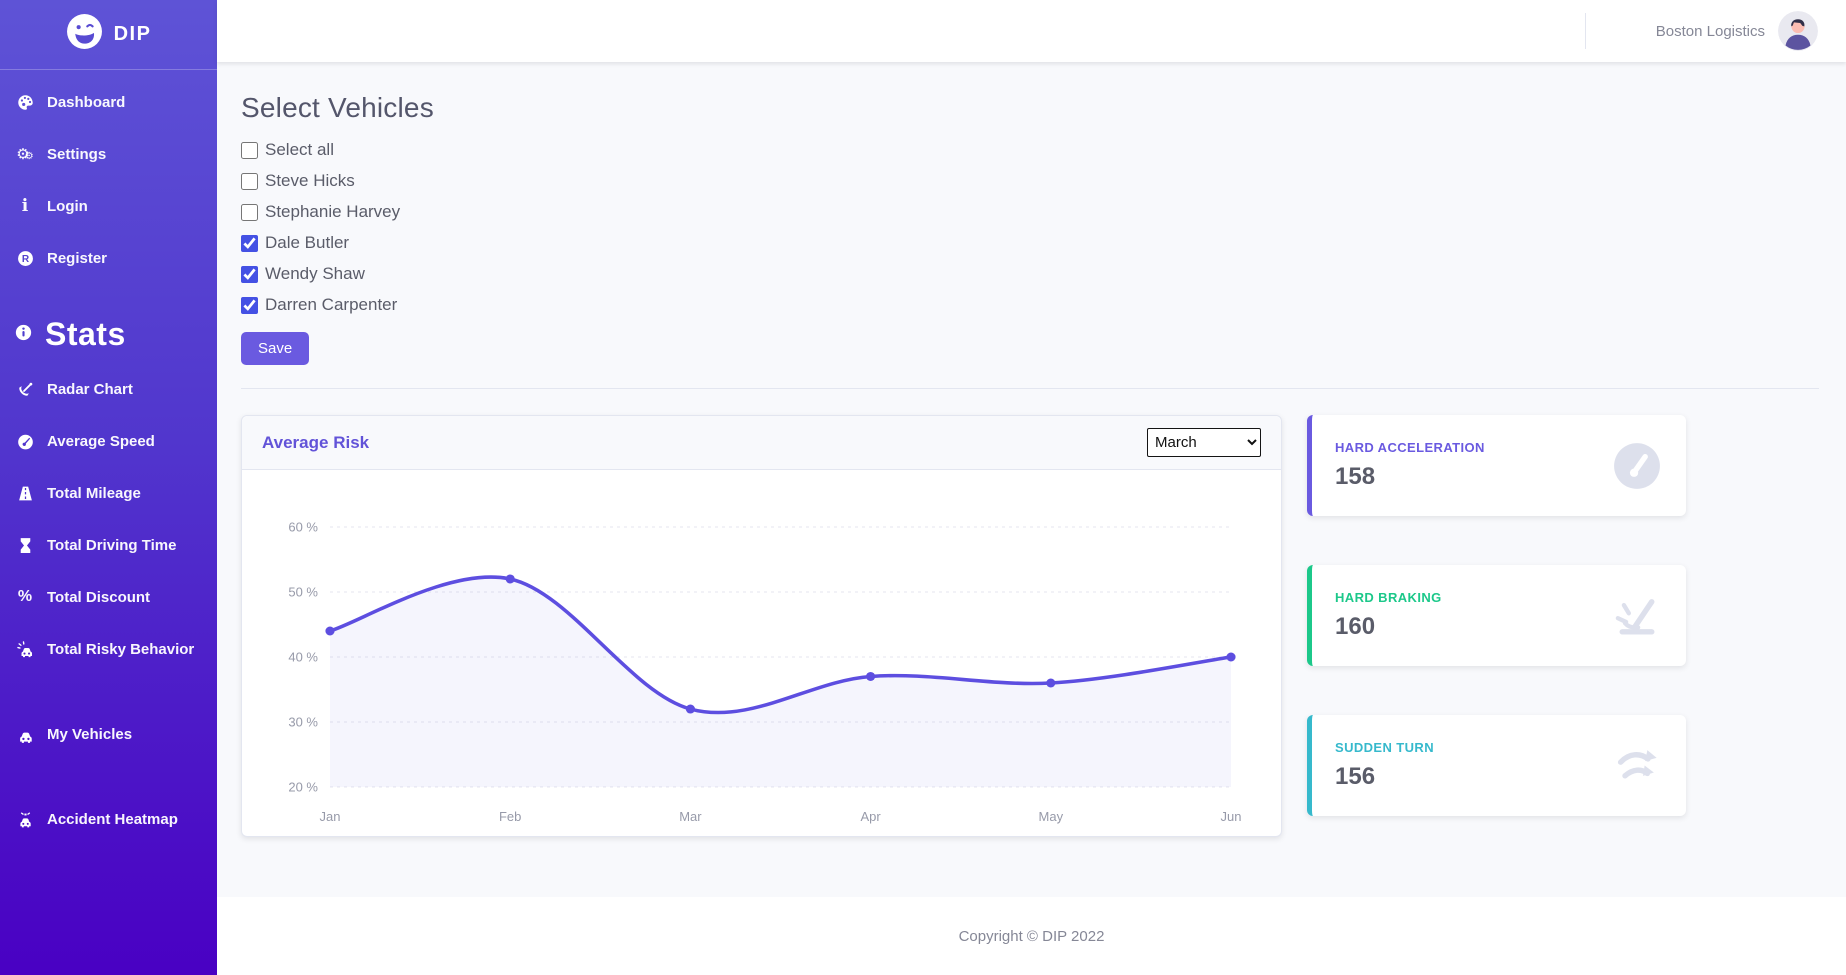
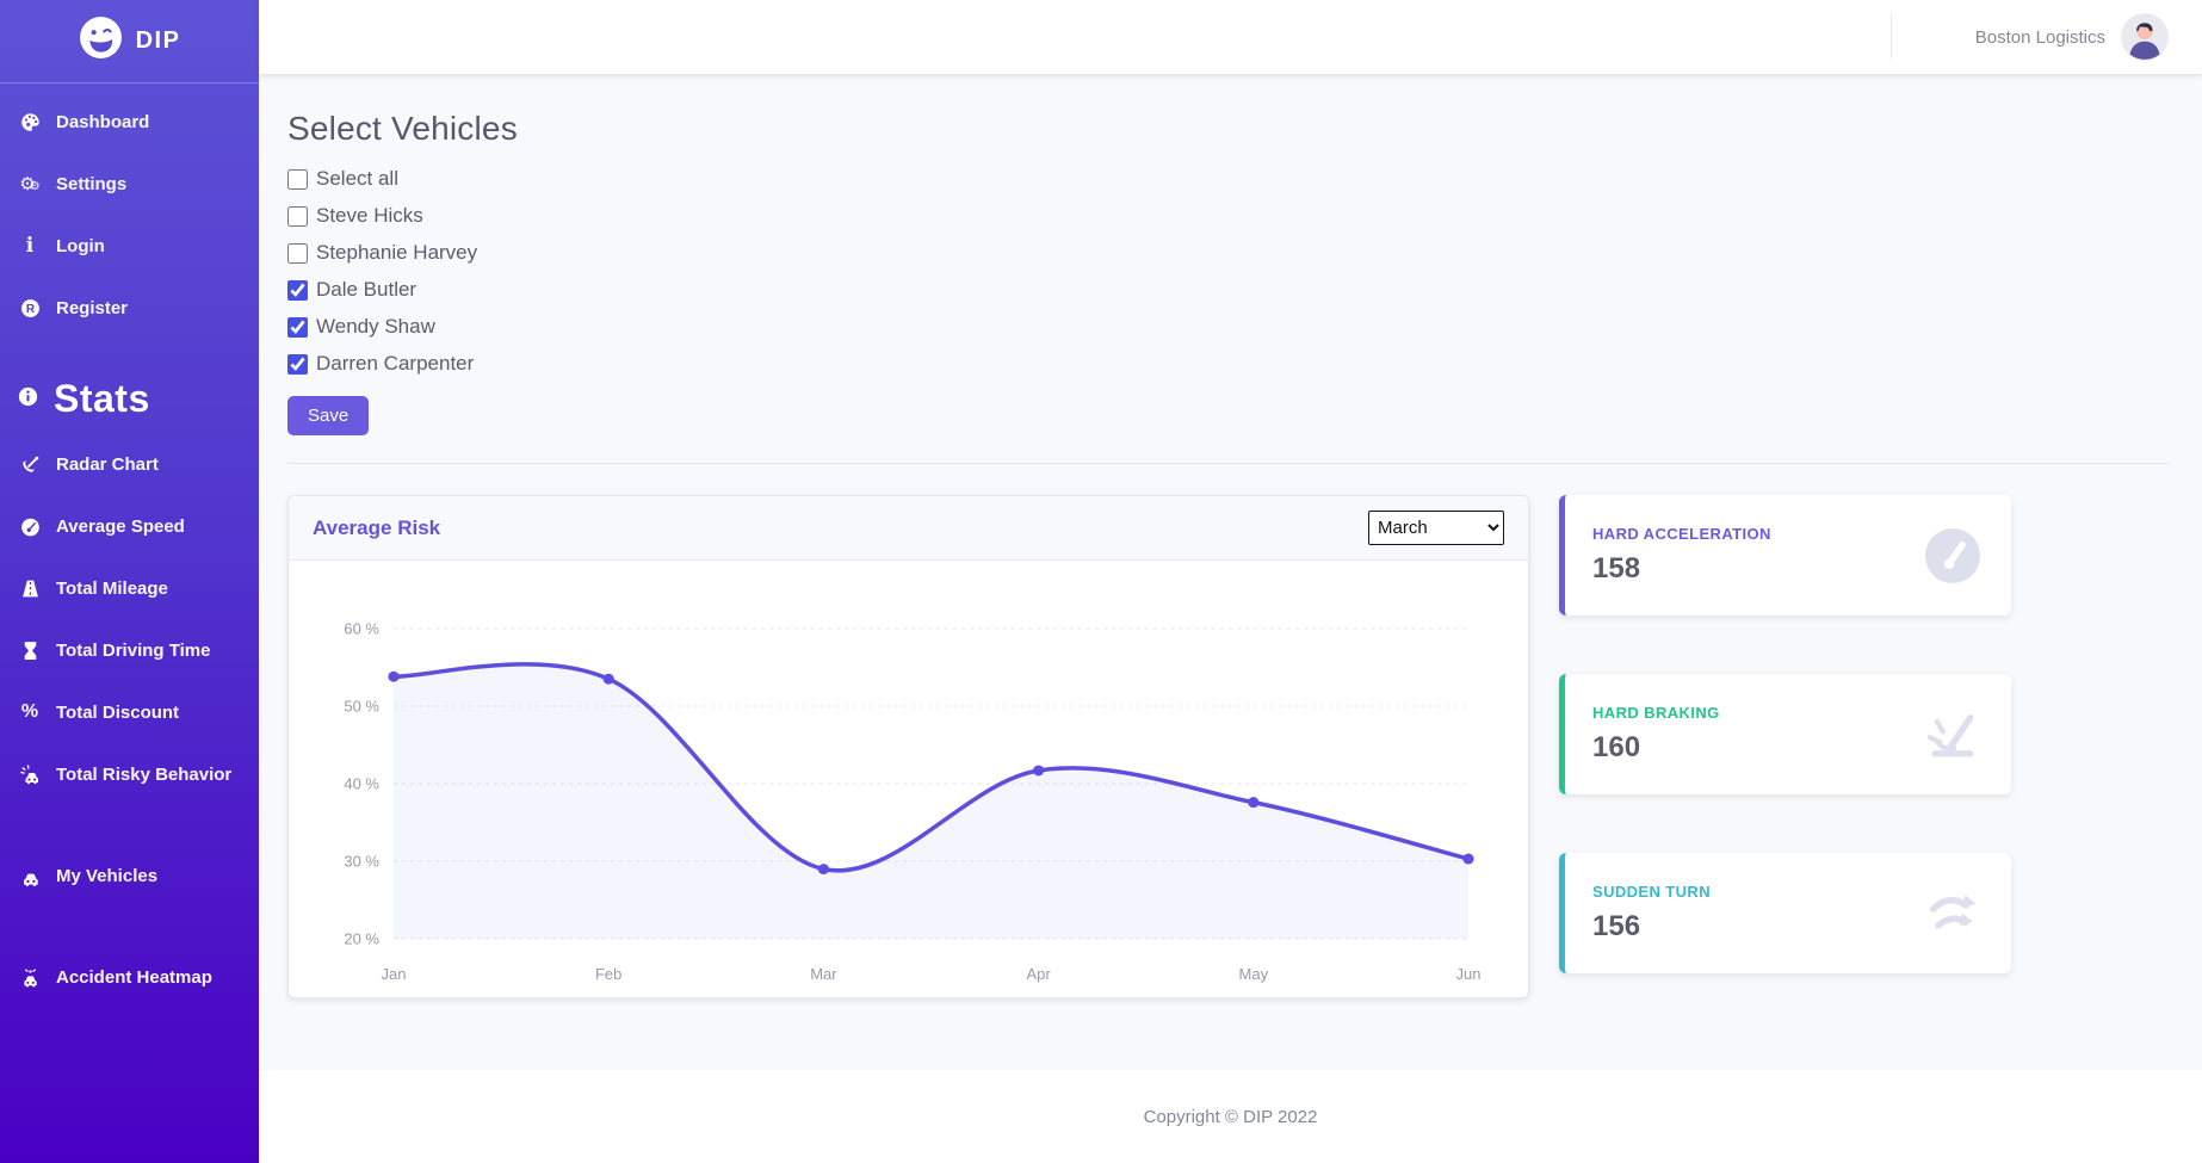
Jan: 44% -> 54%
Feb: 52% -> 54%
Mar: 32% -> 29%
Apr: 37% -> 42%
May: 36% -> 38%
Jun: 40% -> 30%
